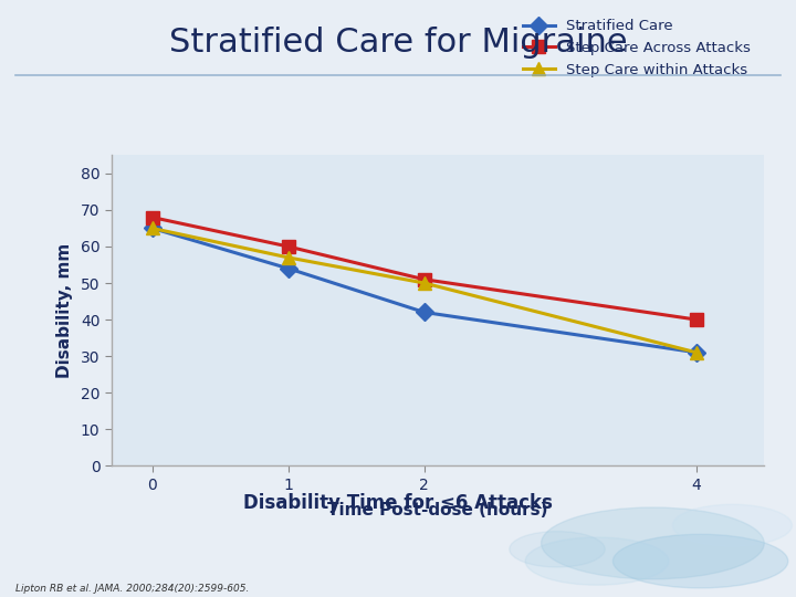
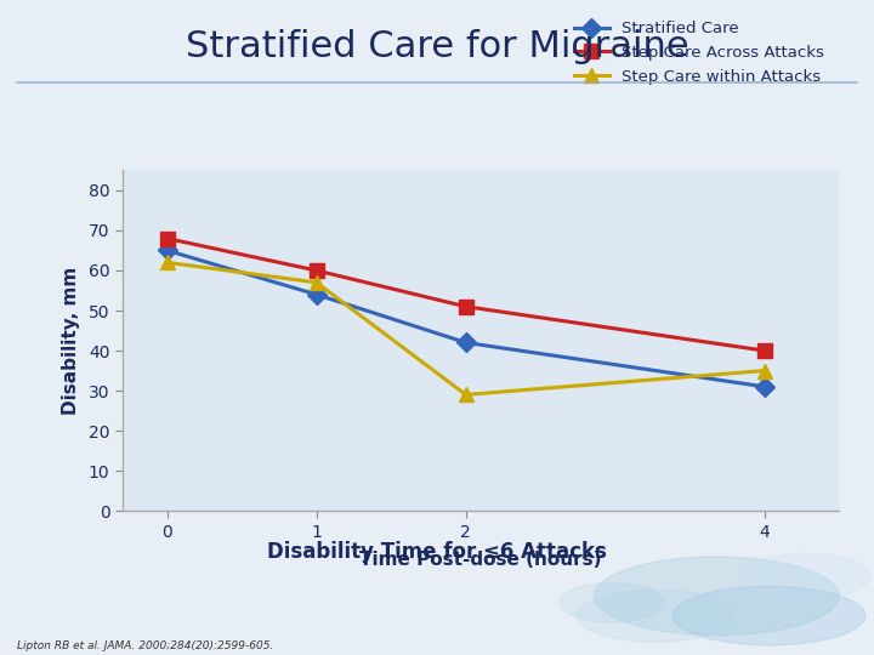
Step Care within Attacks/0: 65 -> 62
Step Care within Attacks/2: 50 -> 29
Step Care within Attacks/4: 31 -> 35
